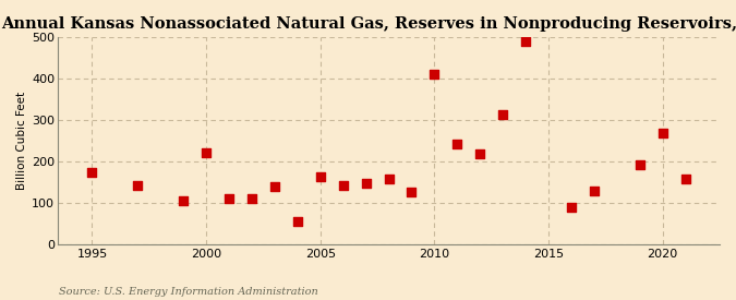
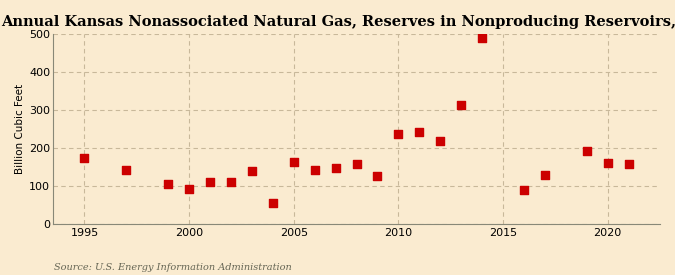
2000: 220 -> 91
2010: 410 -> 237
2020: 270 -> 160
